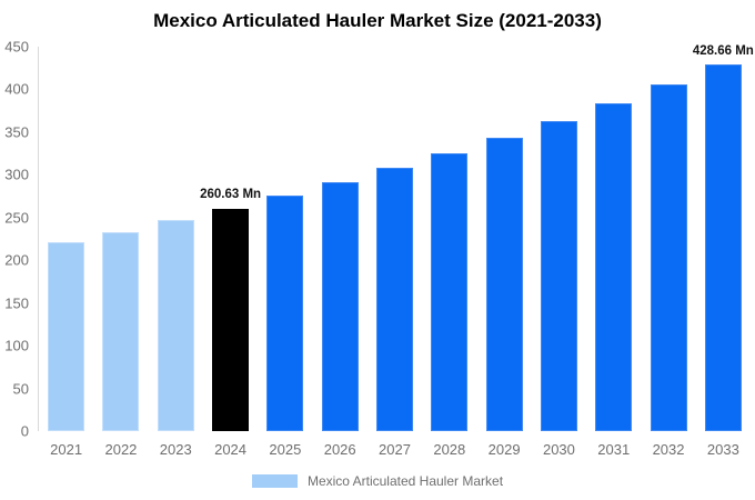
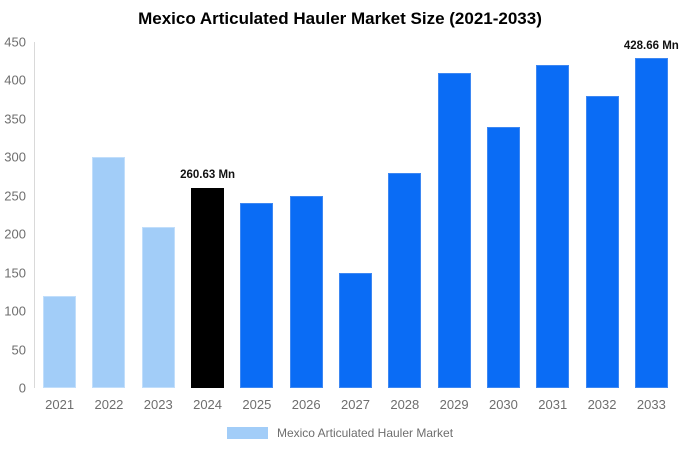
2021: 220 -> 120
2022: 230 -> 300
2023: 250 -> 210
2025: 280 -> 240
2026: 290 -> 250
2027: 310 -> 150
2028: 330 -> 280
2029: 340 -> 410
2030: 360 -> 340
2031: 380 -> 420
2032: 410 -> 380
